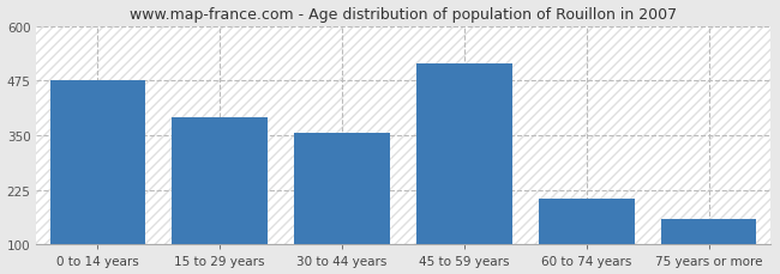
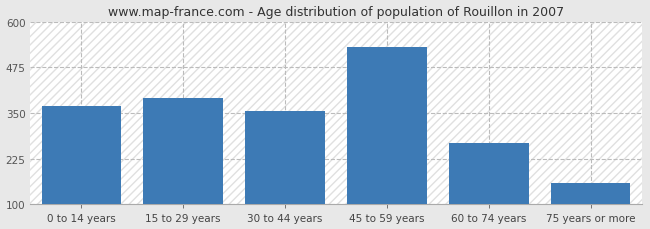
0 to 14 years: 475 -> 368
45 to 59 years: 515 -> 530
60 to 74 years: 205 -> 268
